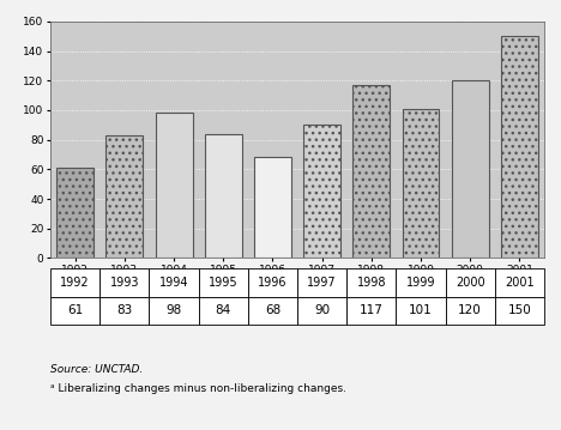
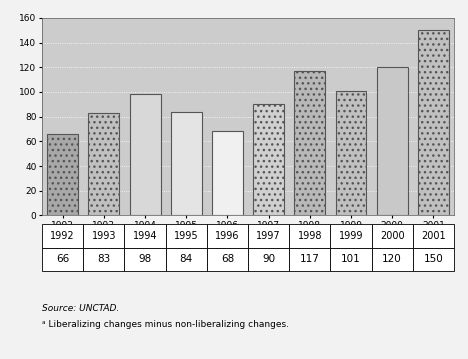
1992: 61 -> 66
